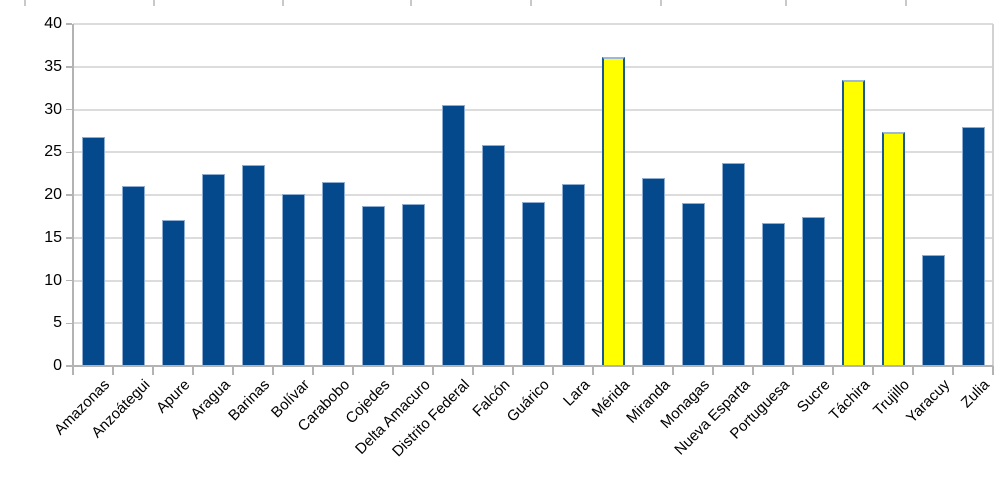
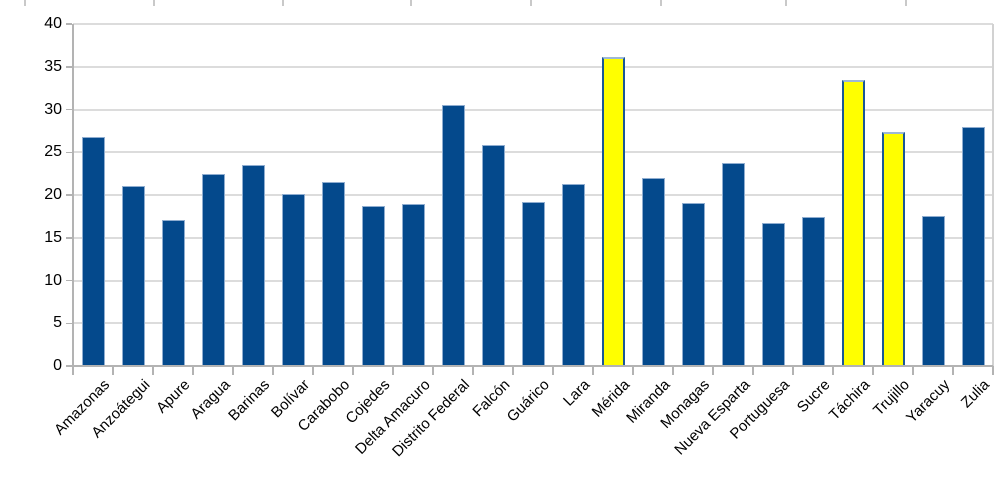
Yaracuy: 13 -> 18
